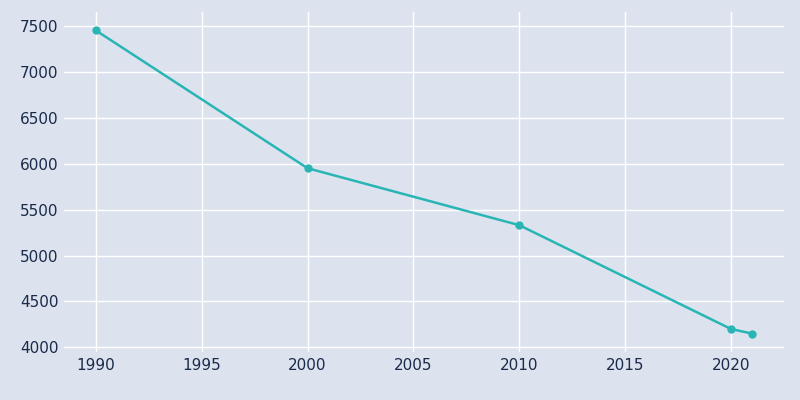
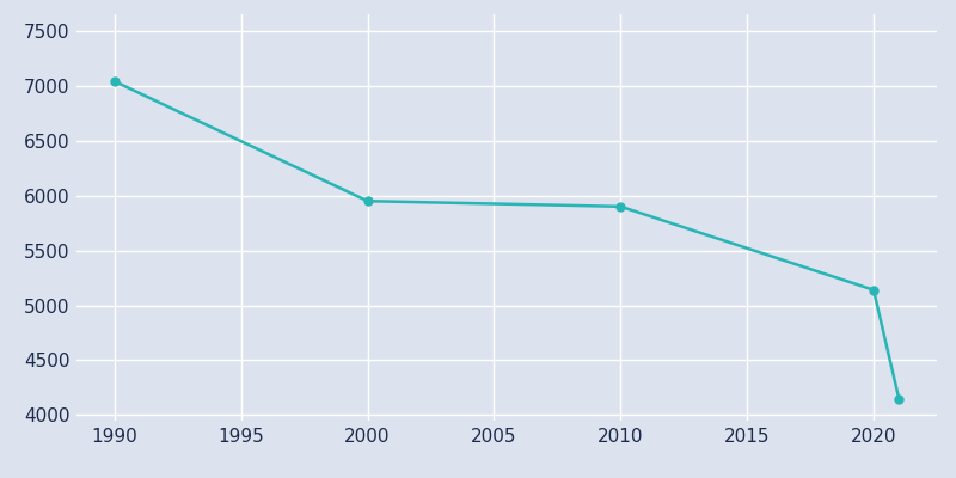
1990: 7450 -> 7040
2010: 5330 -> 5900
2020: 4200 -> 5140
